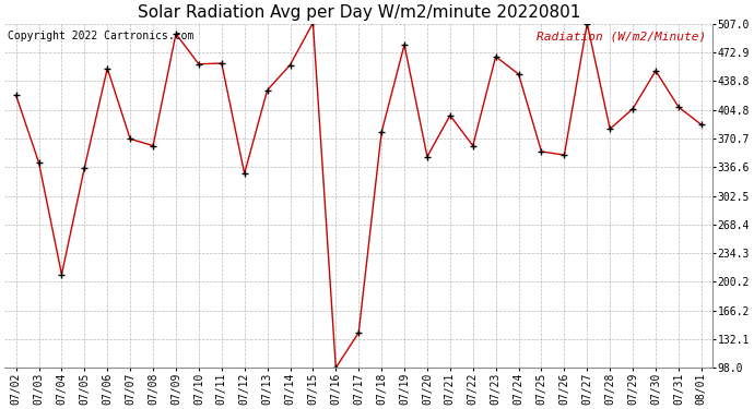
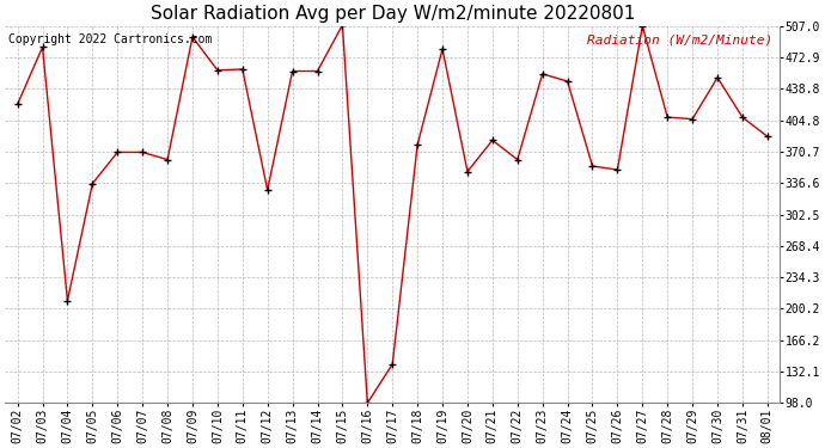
07/03: 342 -> 484
07/06: 454 -> 370
07/13: 428 -> 458
07/21: 398 -> 383
07/23: 468 -> 455
07/28: 382 -> 408
